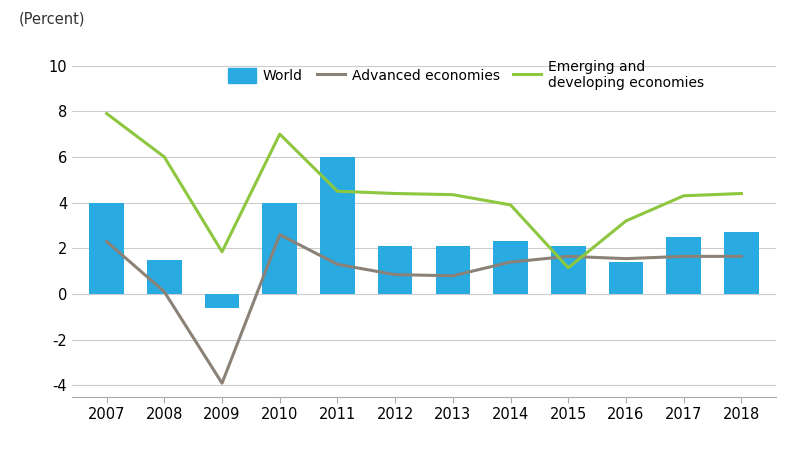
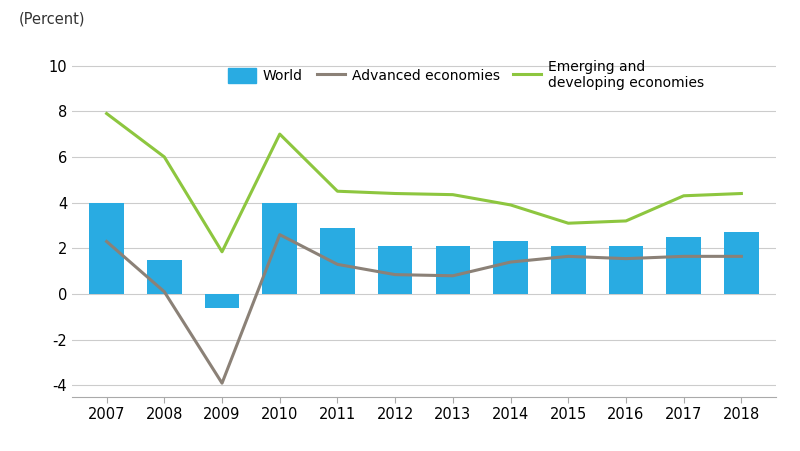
World/2011: 6.0 -> 2.9
Emerging and developing economies/2015: 1.15 -> 3.10
World/2016: 1.4 -> 2.1
